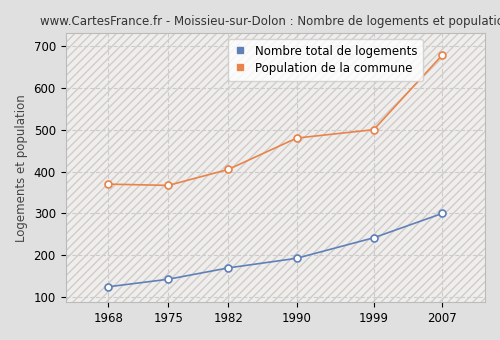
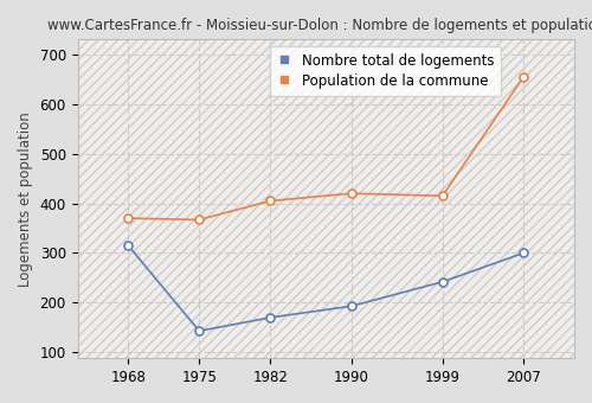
Nombre total de logements/1968: 125 -> 315
Population de la commune/1990: 480 -> 420
Population de la commune/1999: 500 -> 415
Population de la commune/2007: 678 -> 655
